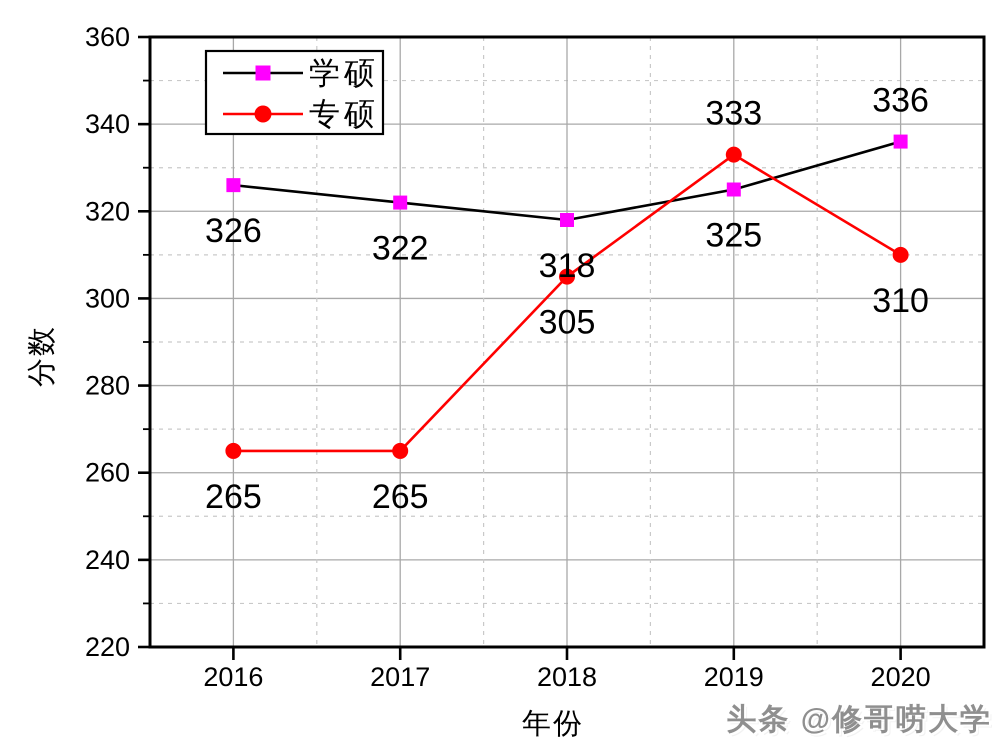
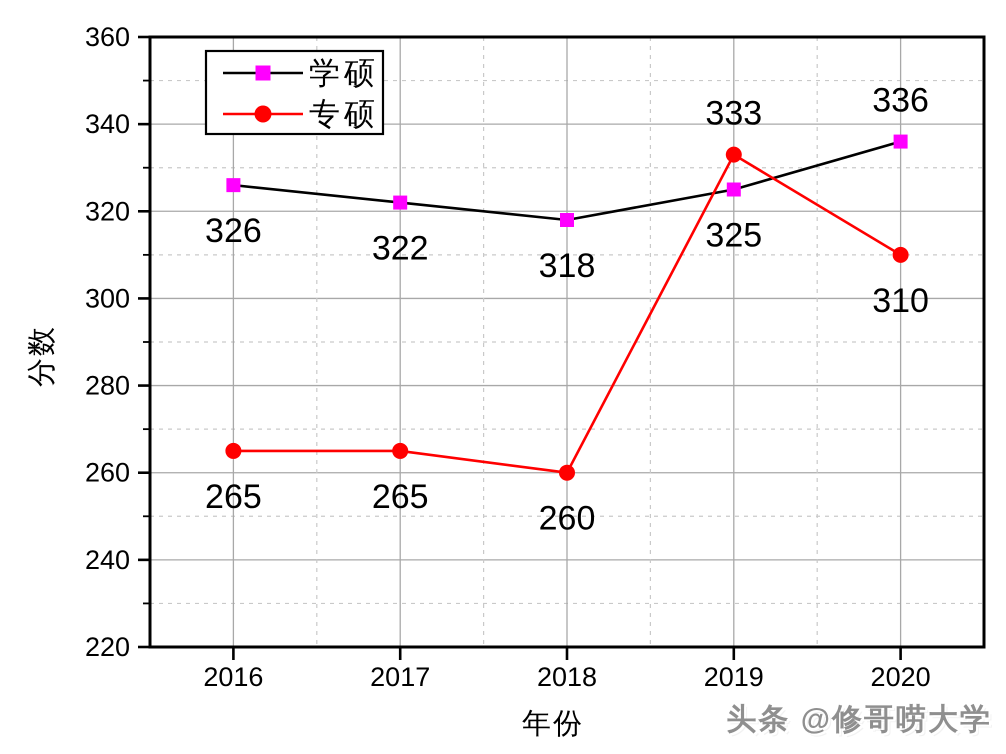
专硕/2018: 305 -> 260
